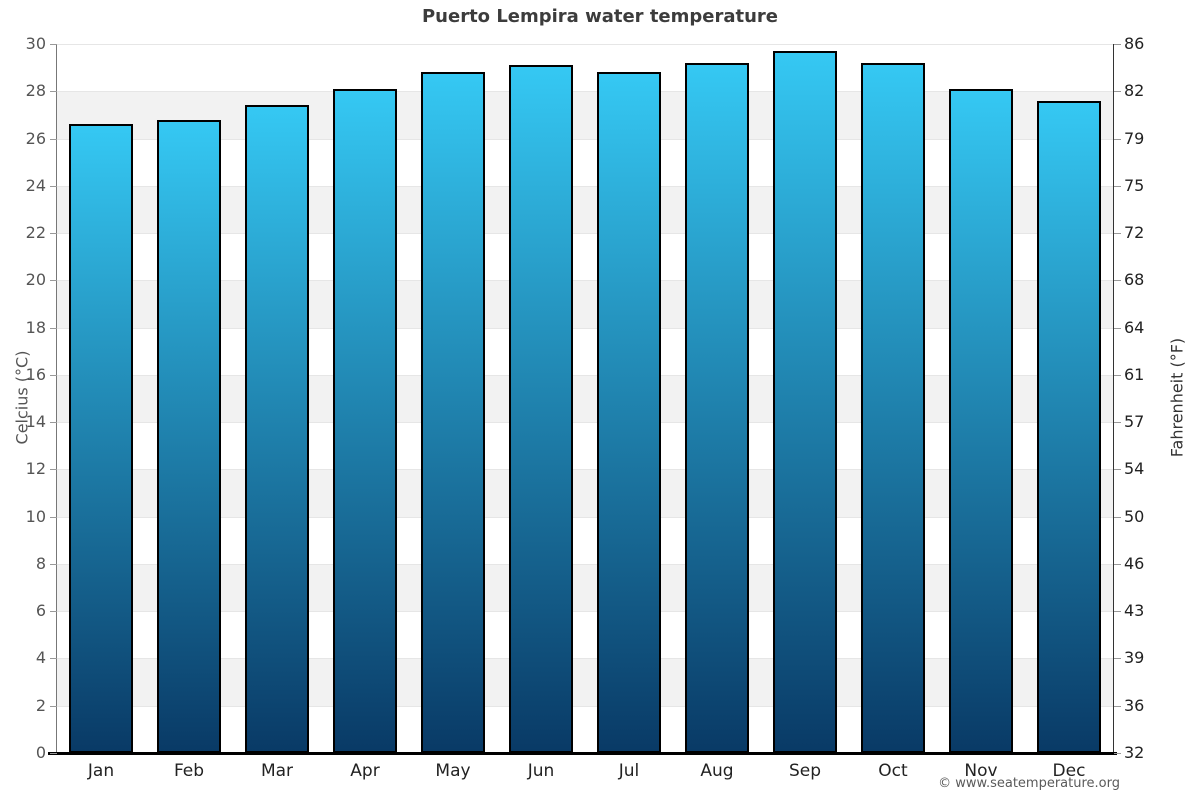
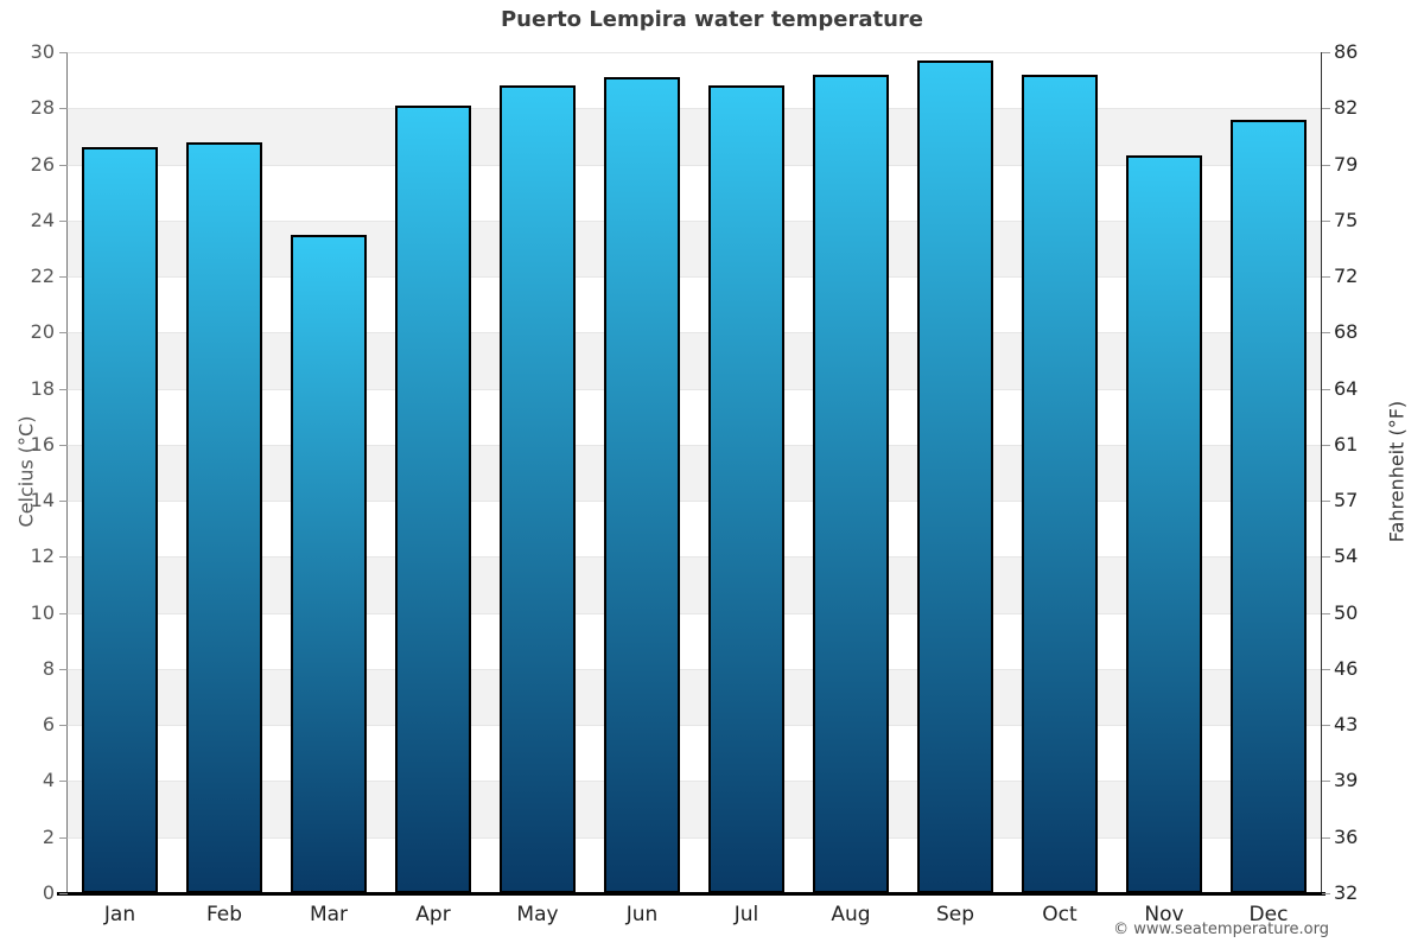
Mar: 27.4 -> 23.5
Nov: 28.1 -> 26.3
